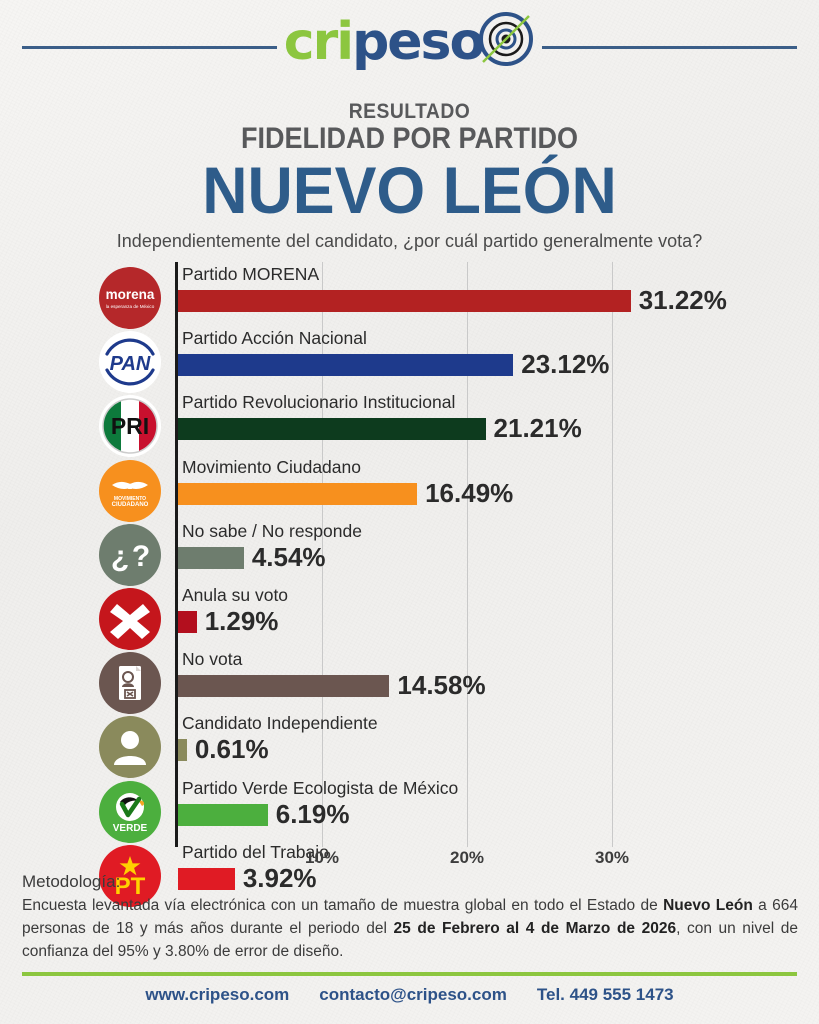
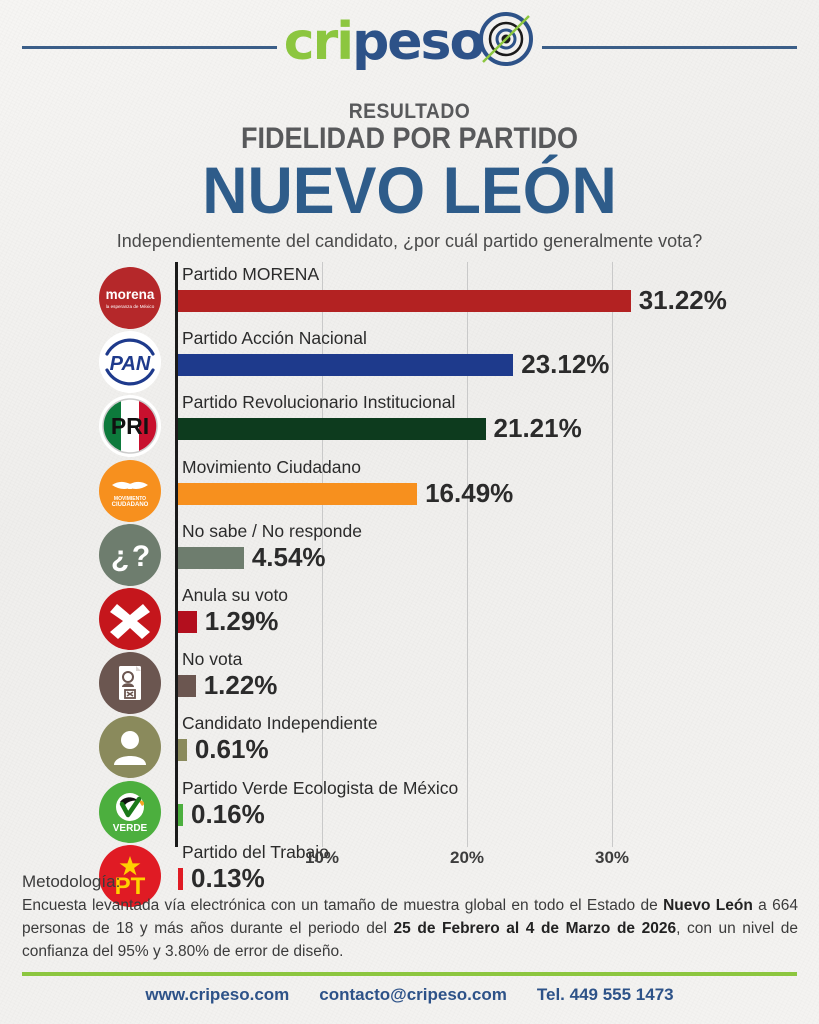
No vota: 14.58% -> 1.22%
Partido Verde Ecologista de México: 6.19% -> 0.16%
Partido del Trabajo: 3.92% -> 0.13%
